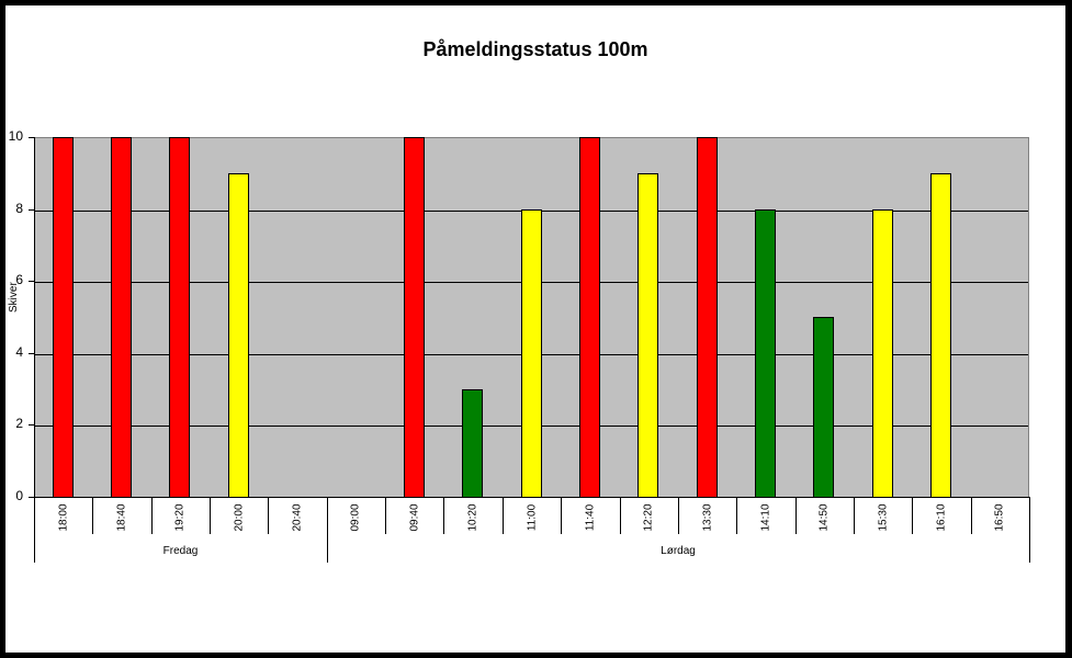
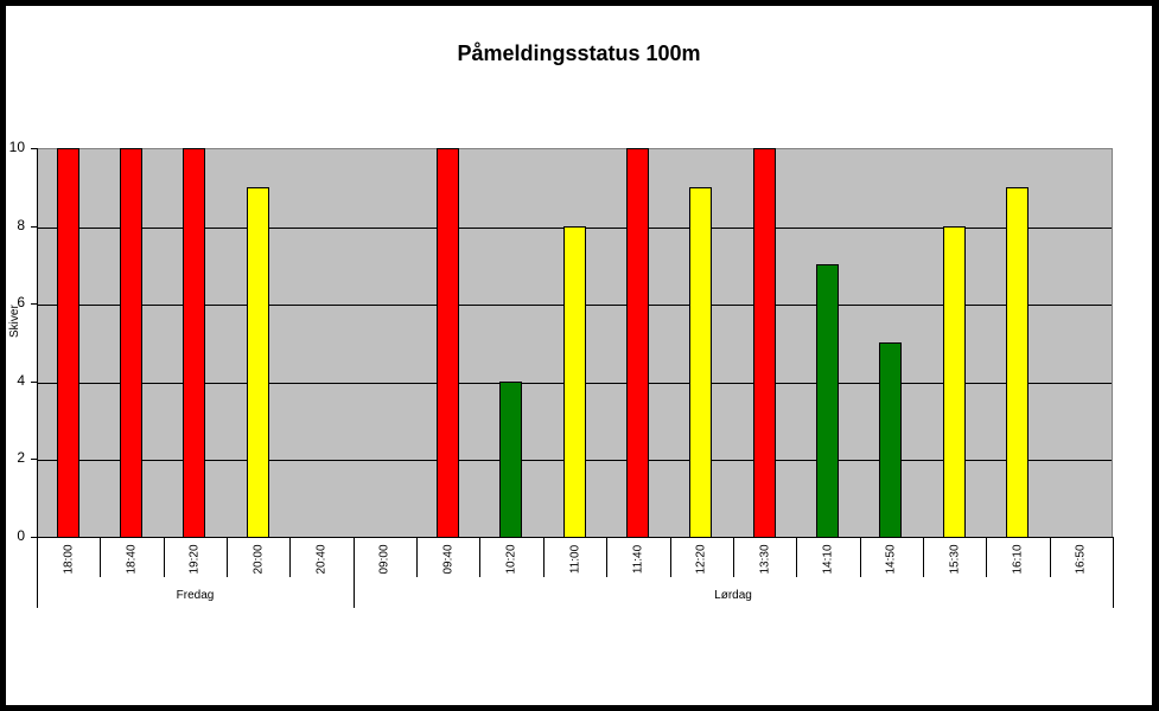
10:20: 3 -> 4
14:10: 8 -> 7
